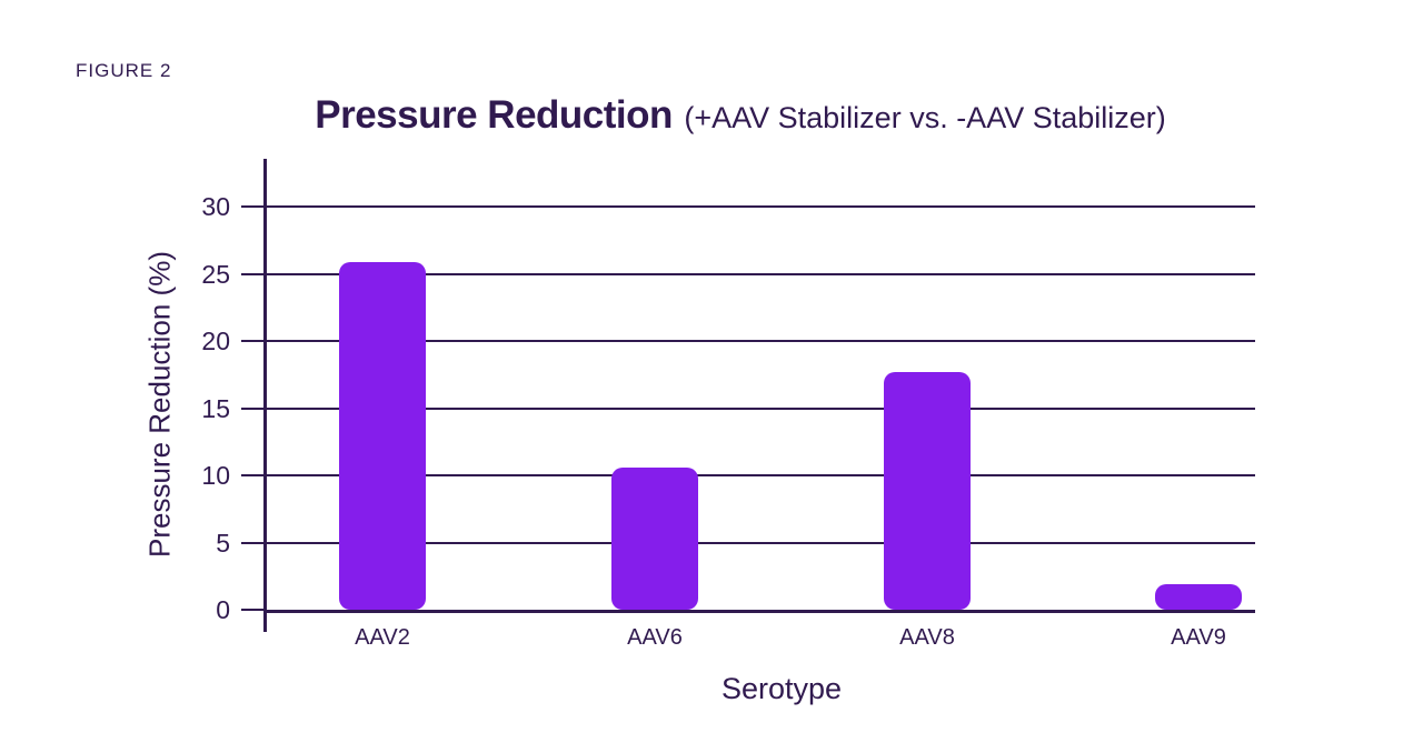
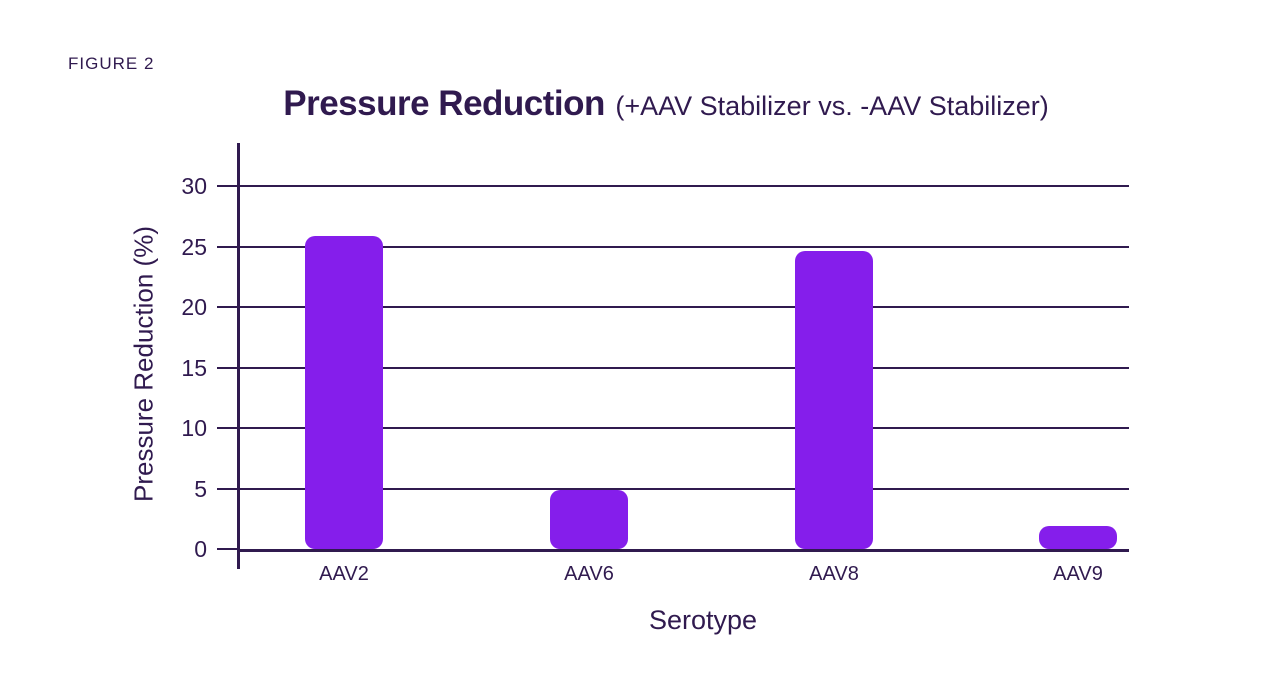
AAV6: 10.6 -> 4.9
AAV8: 17.7 -> 24.6
